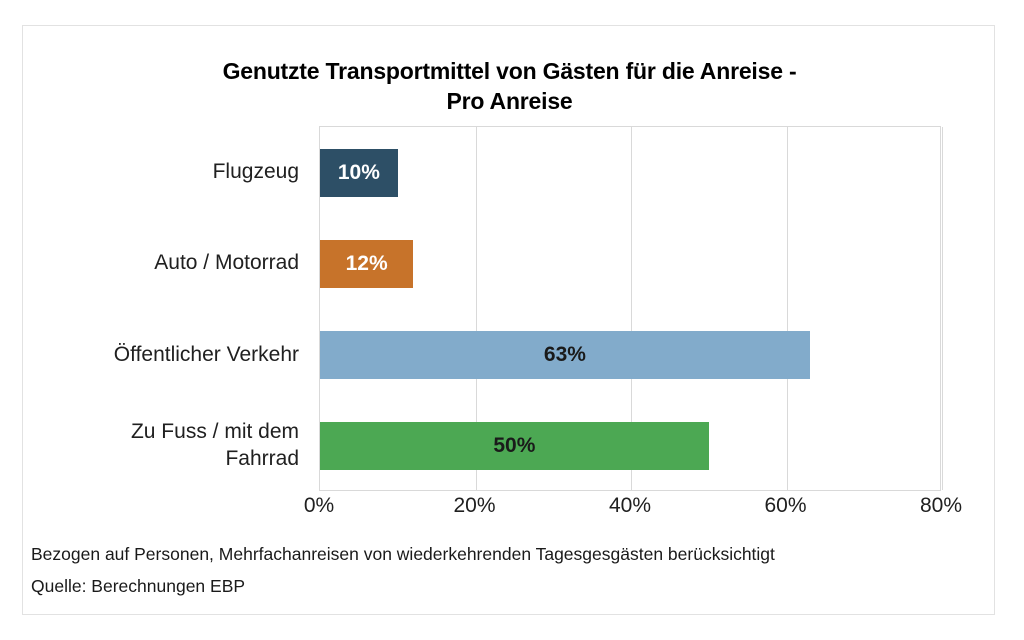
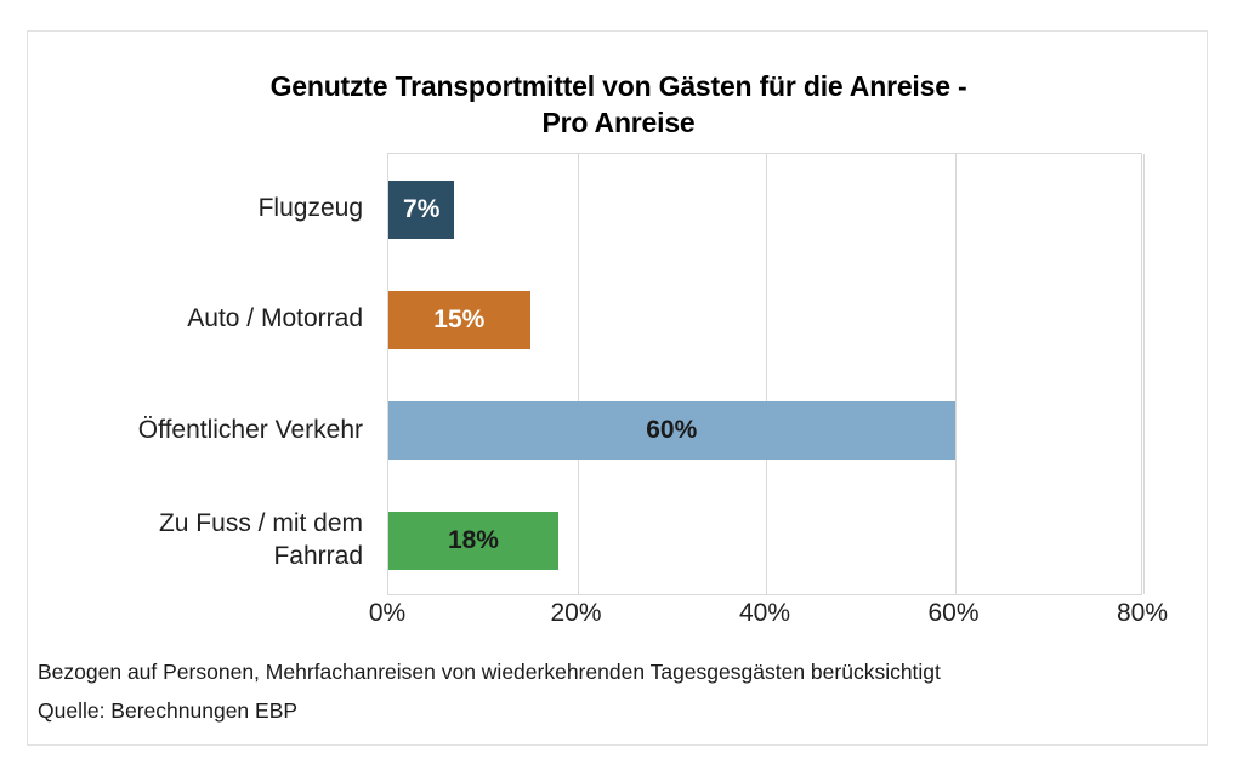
Flugzeug: 10% -> 7%
Auto / Motorrad: 12% -> 15%
Öffentlicher Verkehr: 63% -> 60%
Zu Fuss / mit dem Fahrrad: 50% -> 18%
